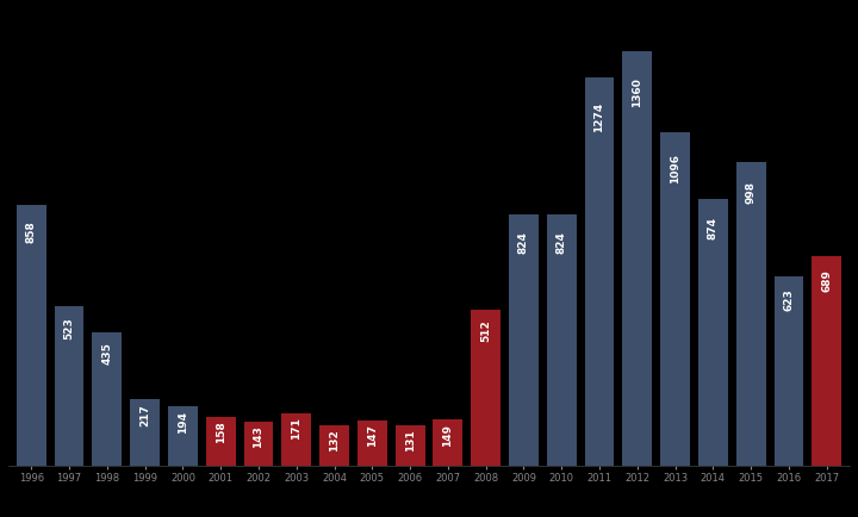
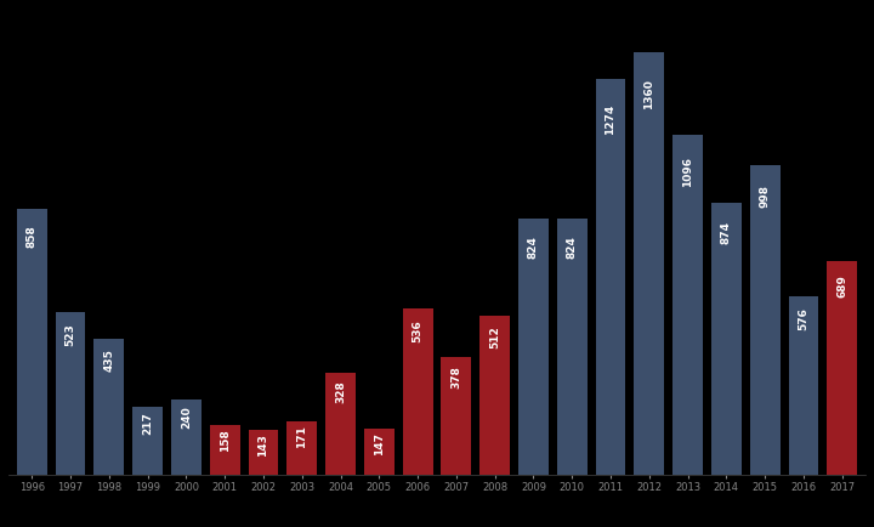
2000: 194 -> 240
2004: 132 -> 328
2006: 131 -> 536
2007: 149 -> 378
2016: 623 -> 576
